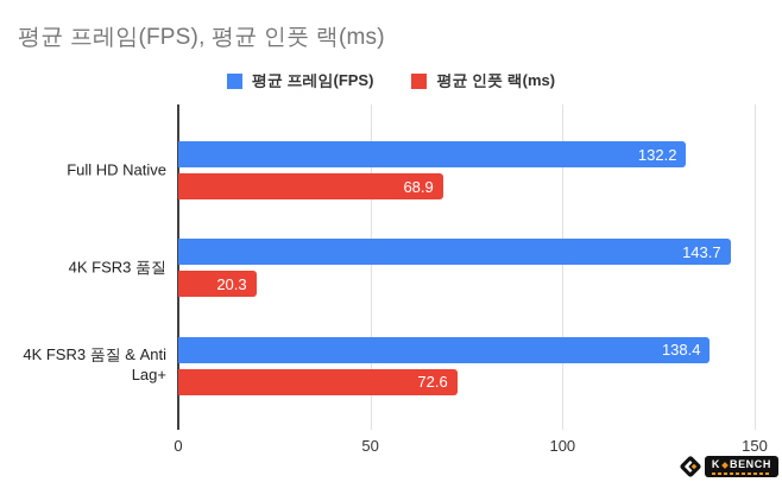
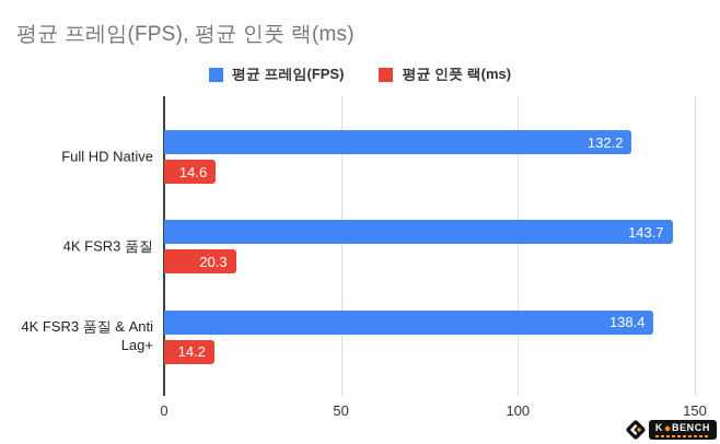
평균 인풋 랙(ms)/Full HD Native: 68.9 -> 14.6
평균 인풋 랙(ms)/4K FSR3 품질 & Anti Lag+: 72.6 -> 14.2
